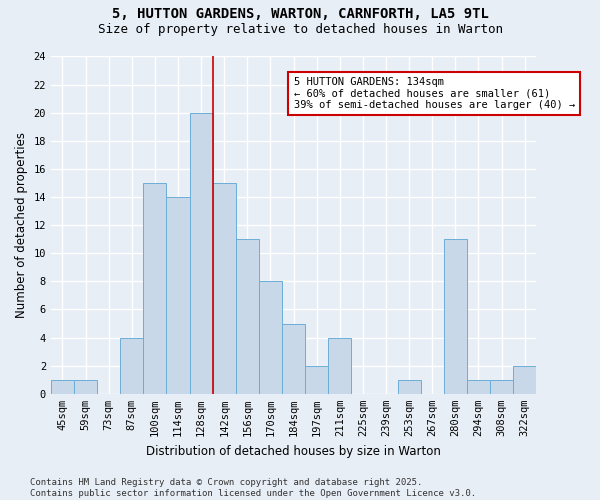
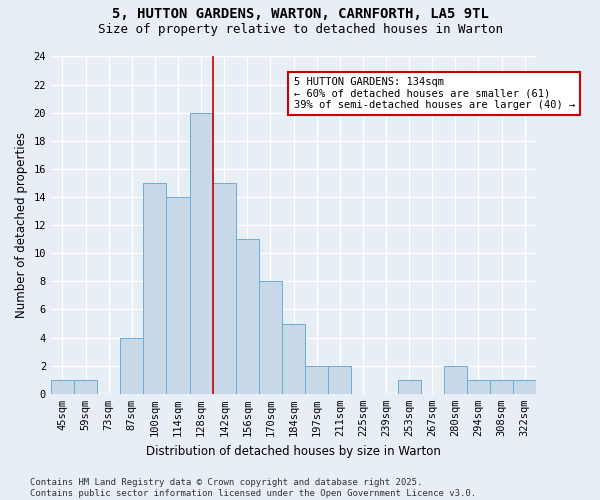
211sqm: 4 -> 2
280sqm: 11 -> 2
322sqm: 2 -> 1
